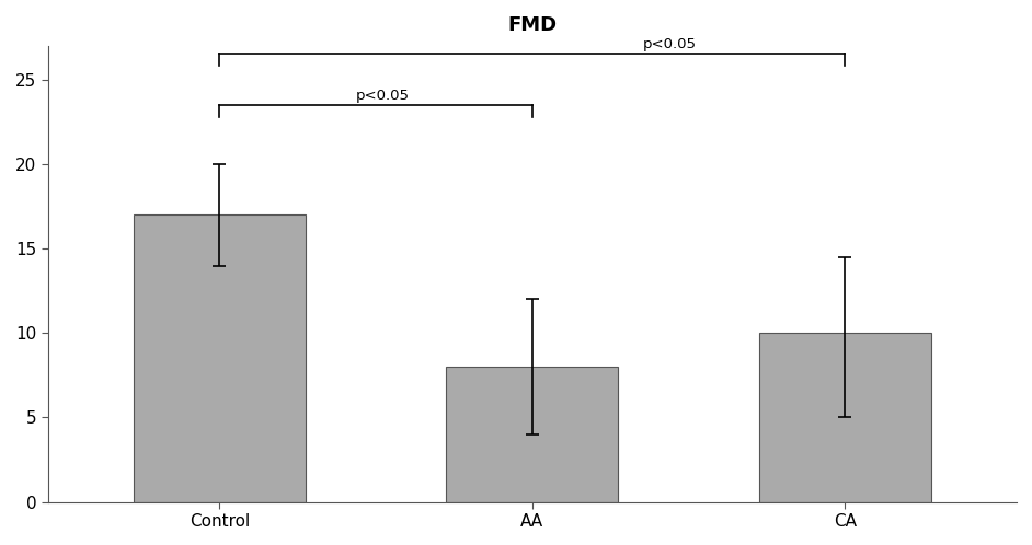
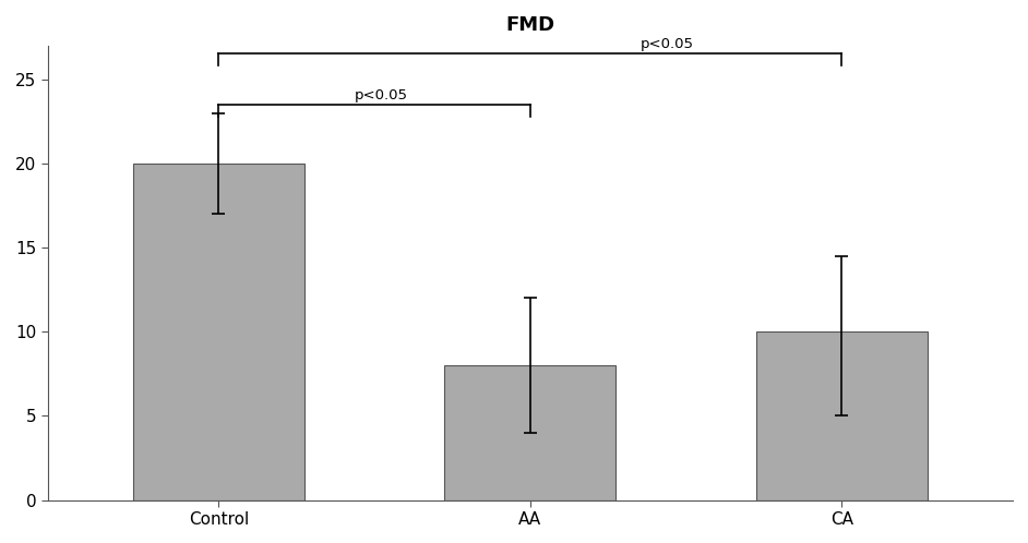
Control: 17 -> 20
